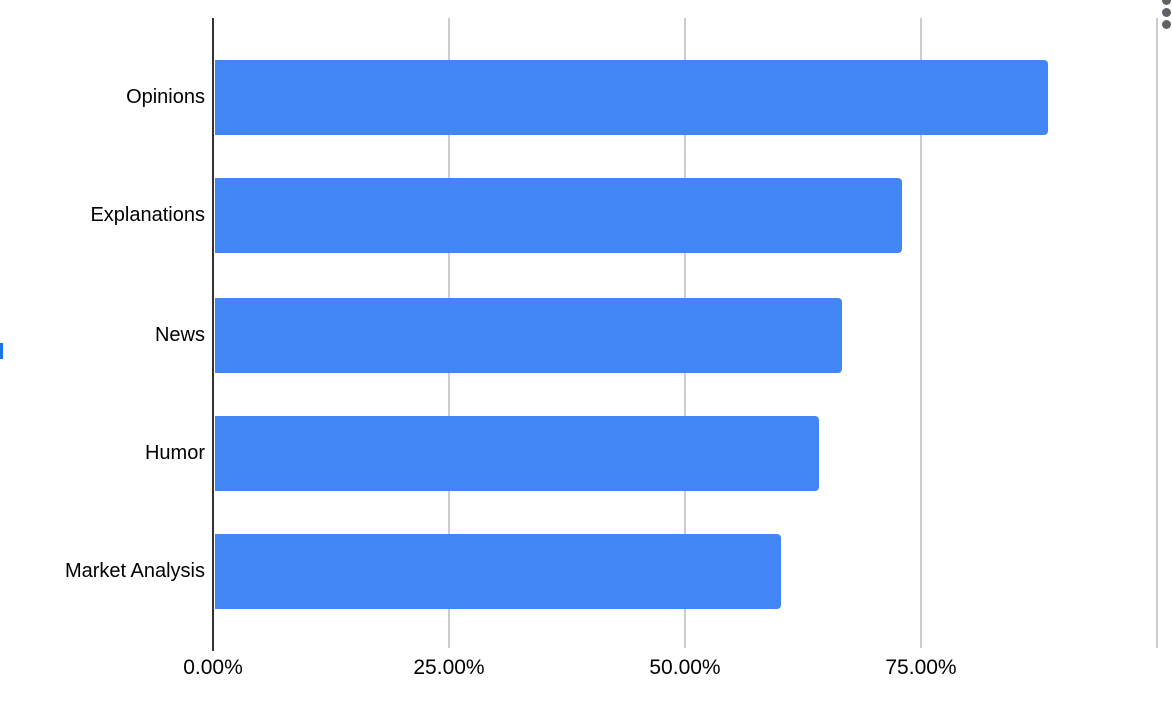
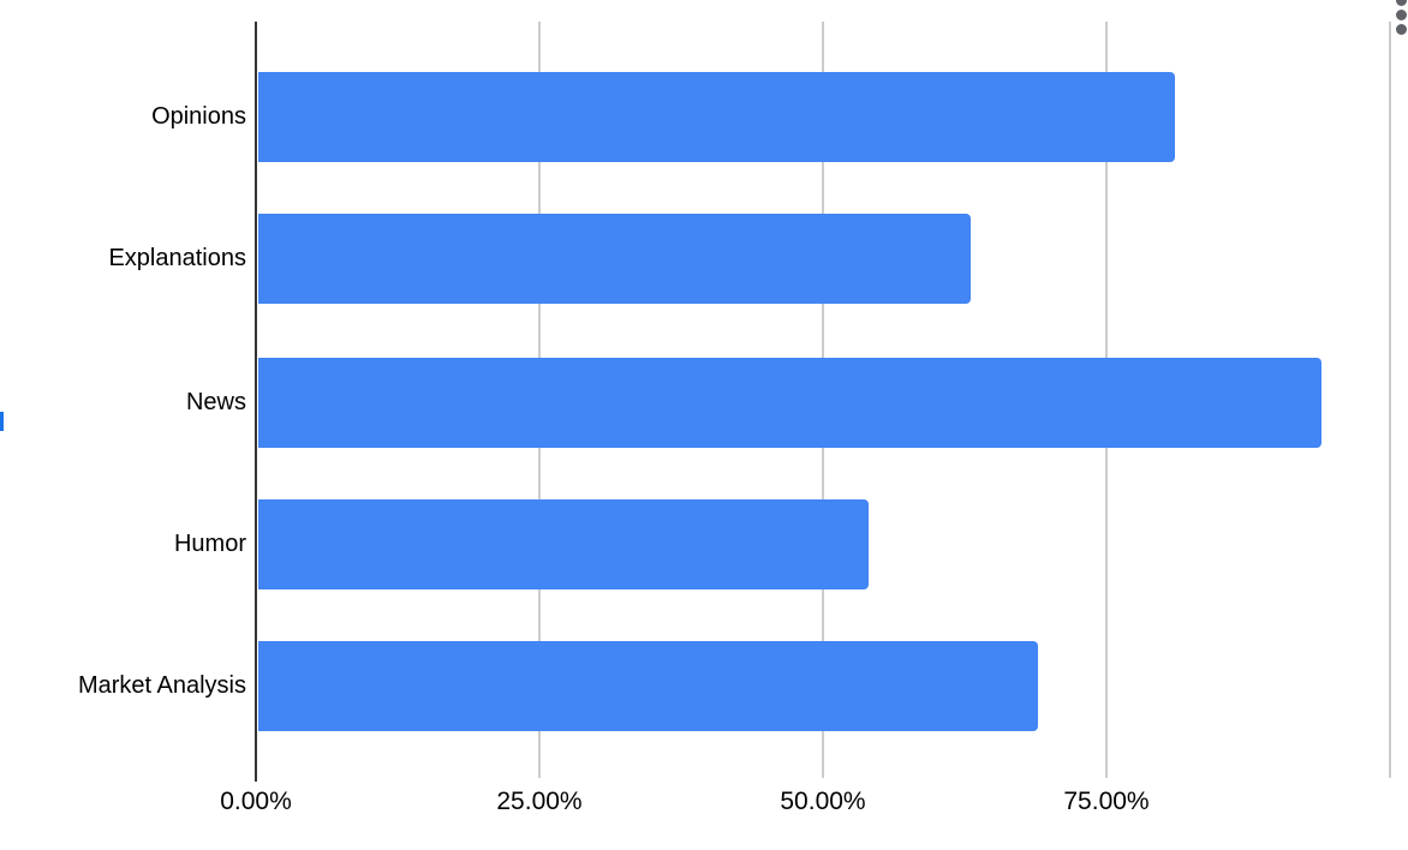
Opinions: 88% -> 81%
Explanations: 73% -> 63%
News: 67% -> 94%
Humor: 64% -> 54%
Market Analysis: 60% -> 69%
